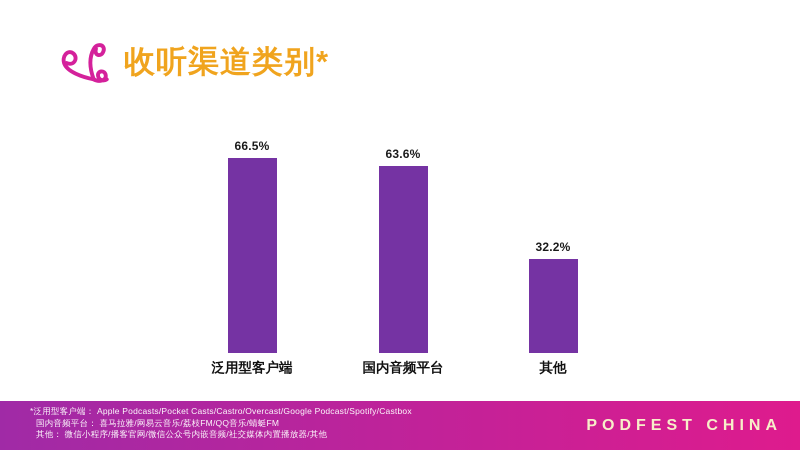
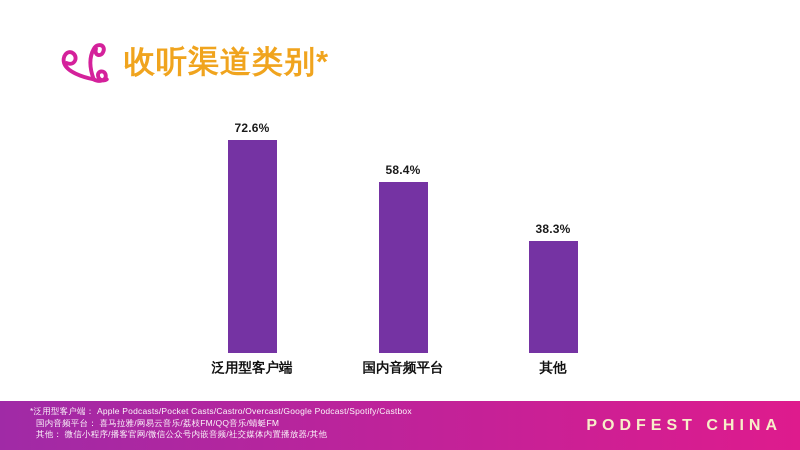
泛用型客户端: 66.5% -> 72.6%
国内音频平台: 63.6% -> 58.4%
其他: 32.2% -> 38.3%
